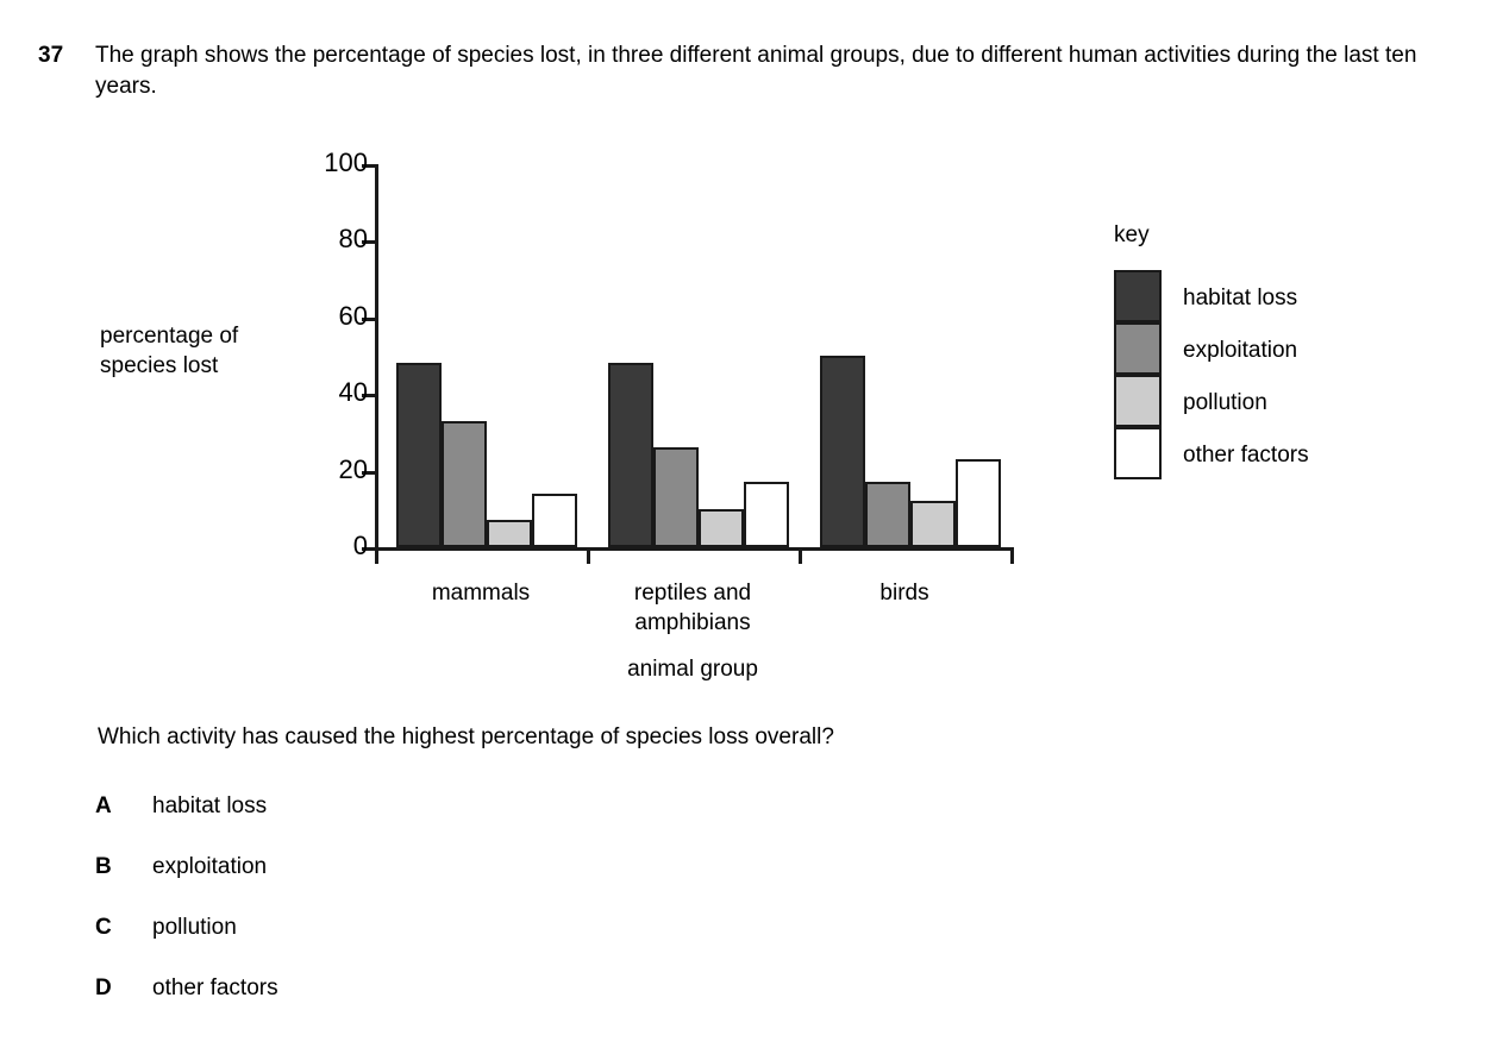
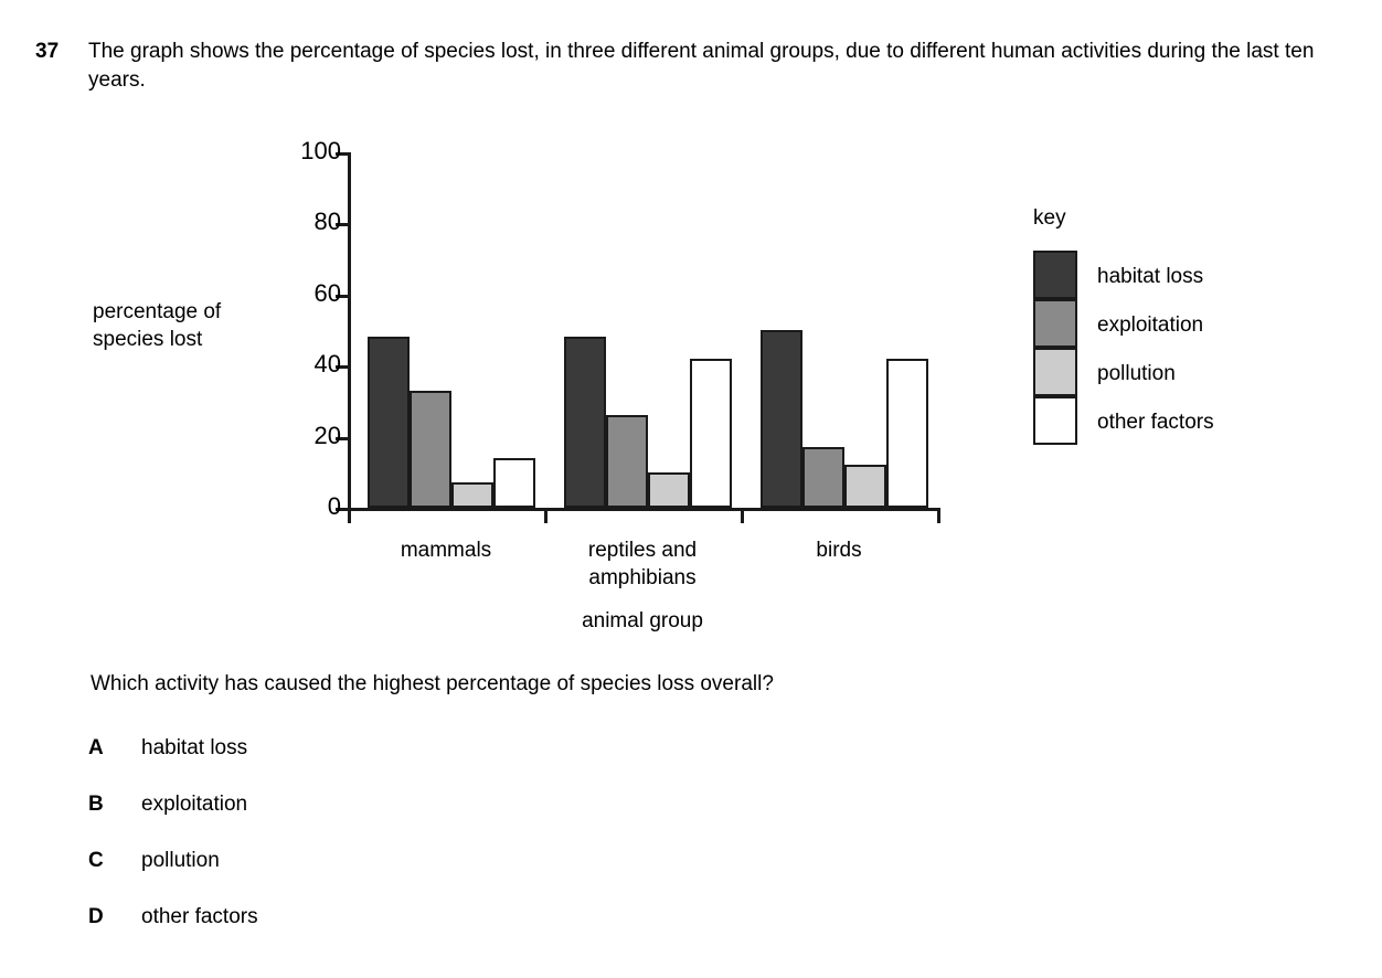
other factors/reptiles and amphibians: 17 -> 42
other factors/birds: 23 -> 42
